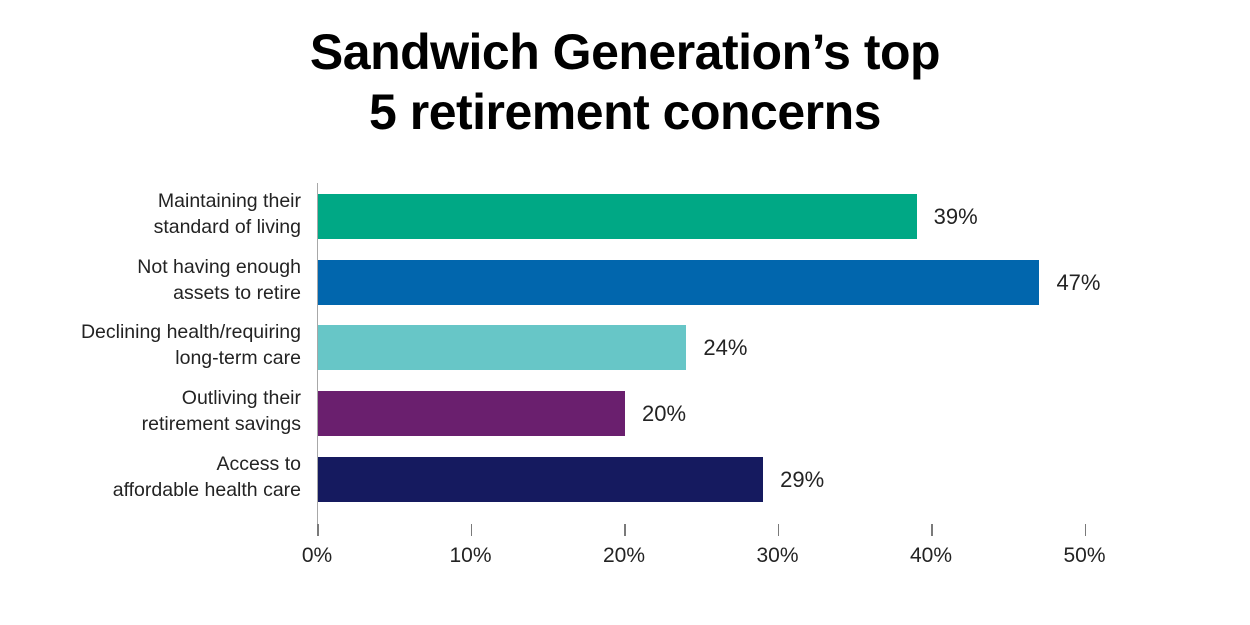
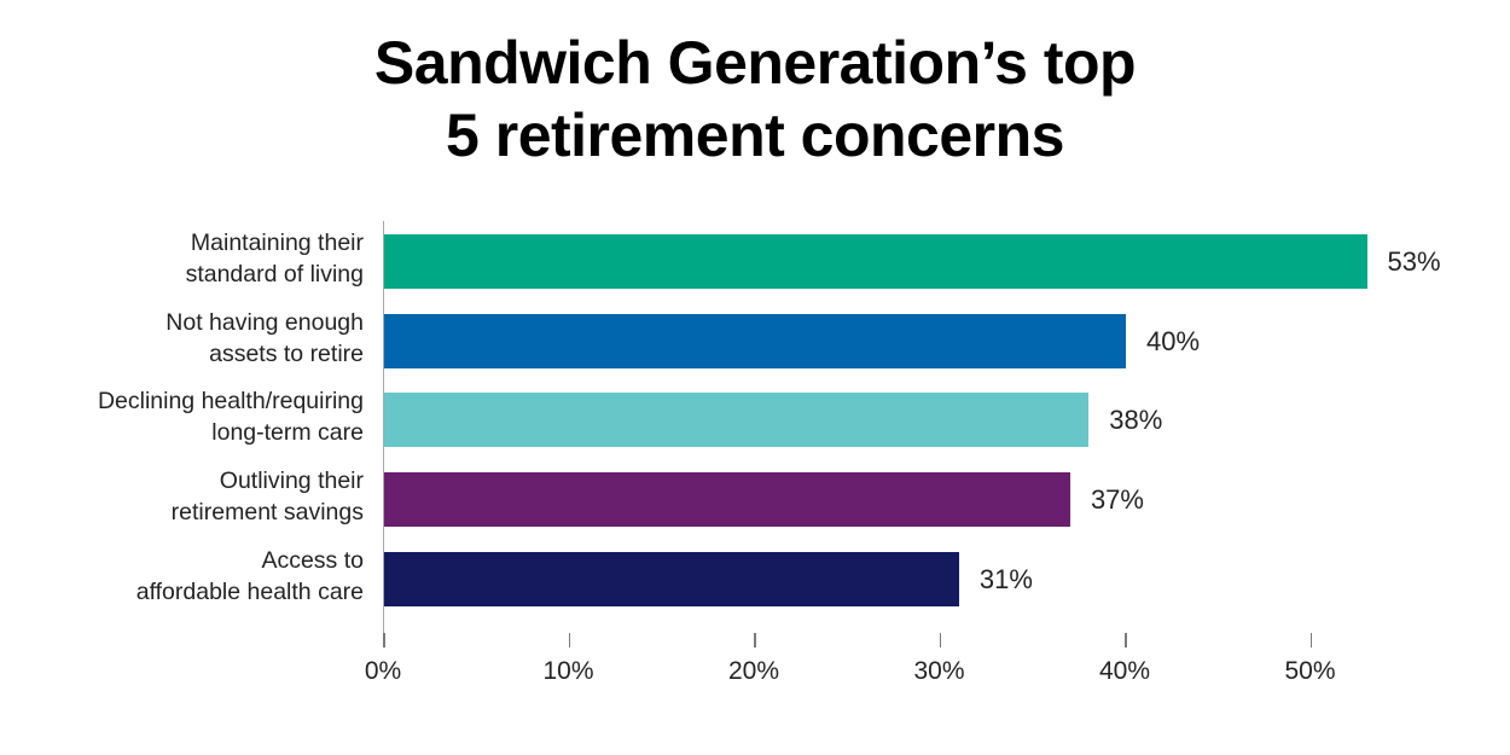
Maintaining their standard of living: 39% -> 53%
Not having enough assets to retire: 47% -> 40%
Declining health/requiring long-term care: 24% -> 38%
Outliving their retirement savings: 20% -> 37%
Access to affordable health care: 29% -> 31%
